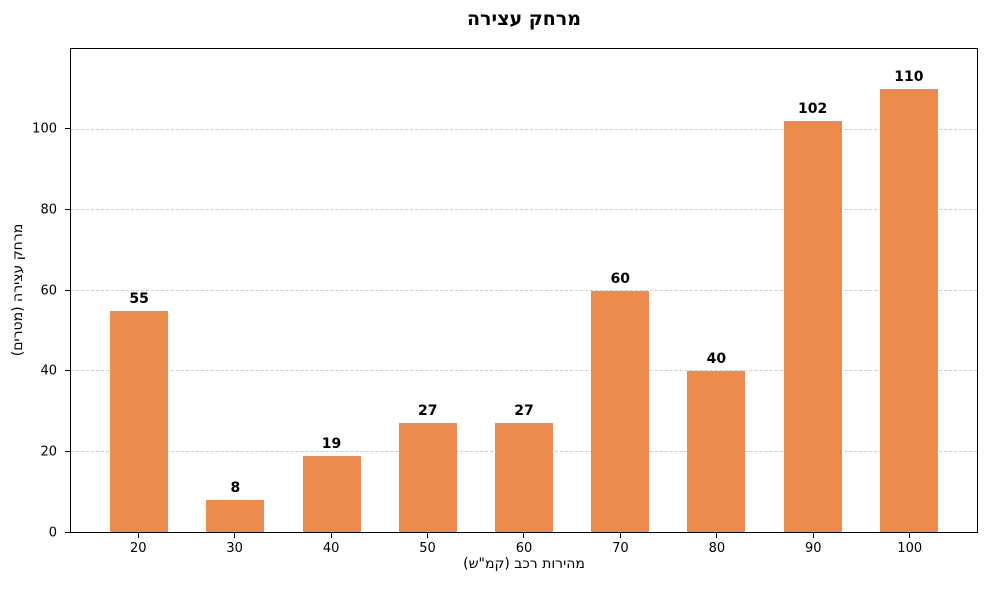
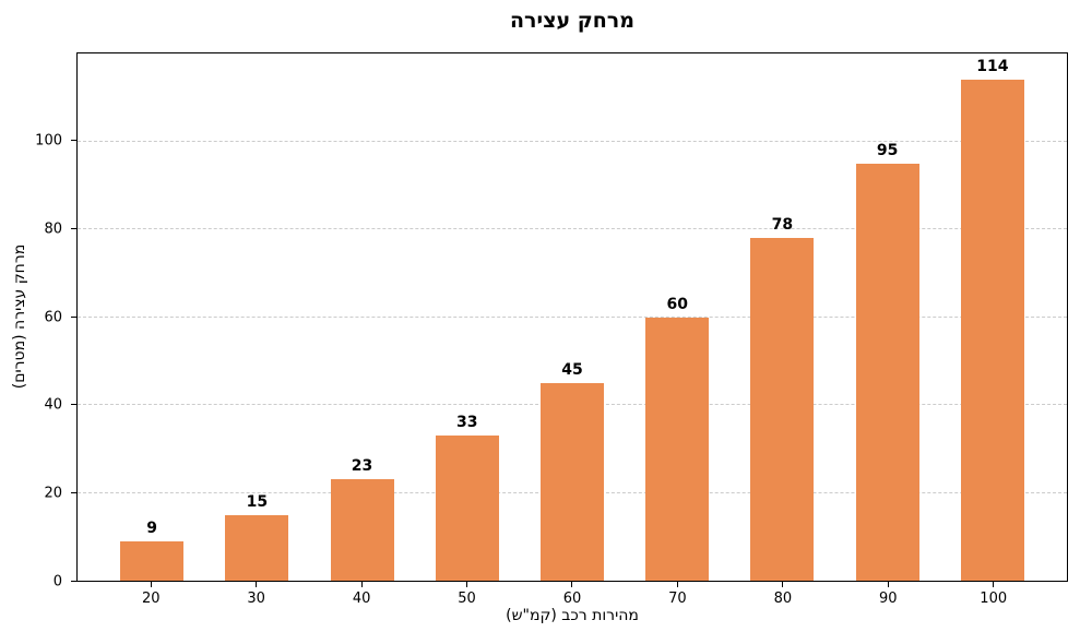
20: 55 -> 9
30: 8 -> 15
40: 19 -> 23
50: 27 -> 33
60: 27 -> 45
80: 40 -> 78
90: 102 -> 95
100: 110 -> 114
